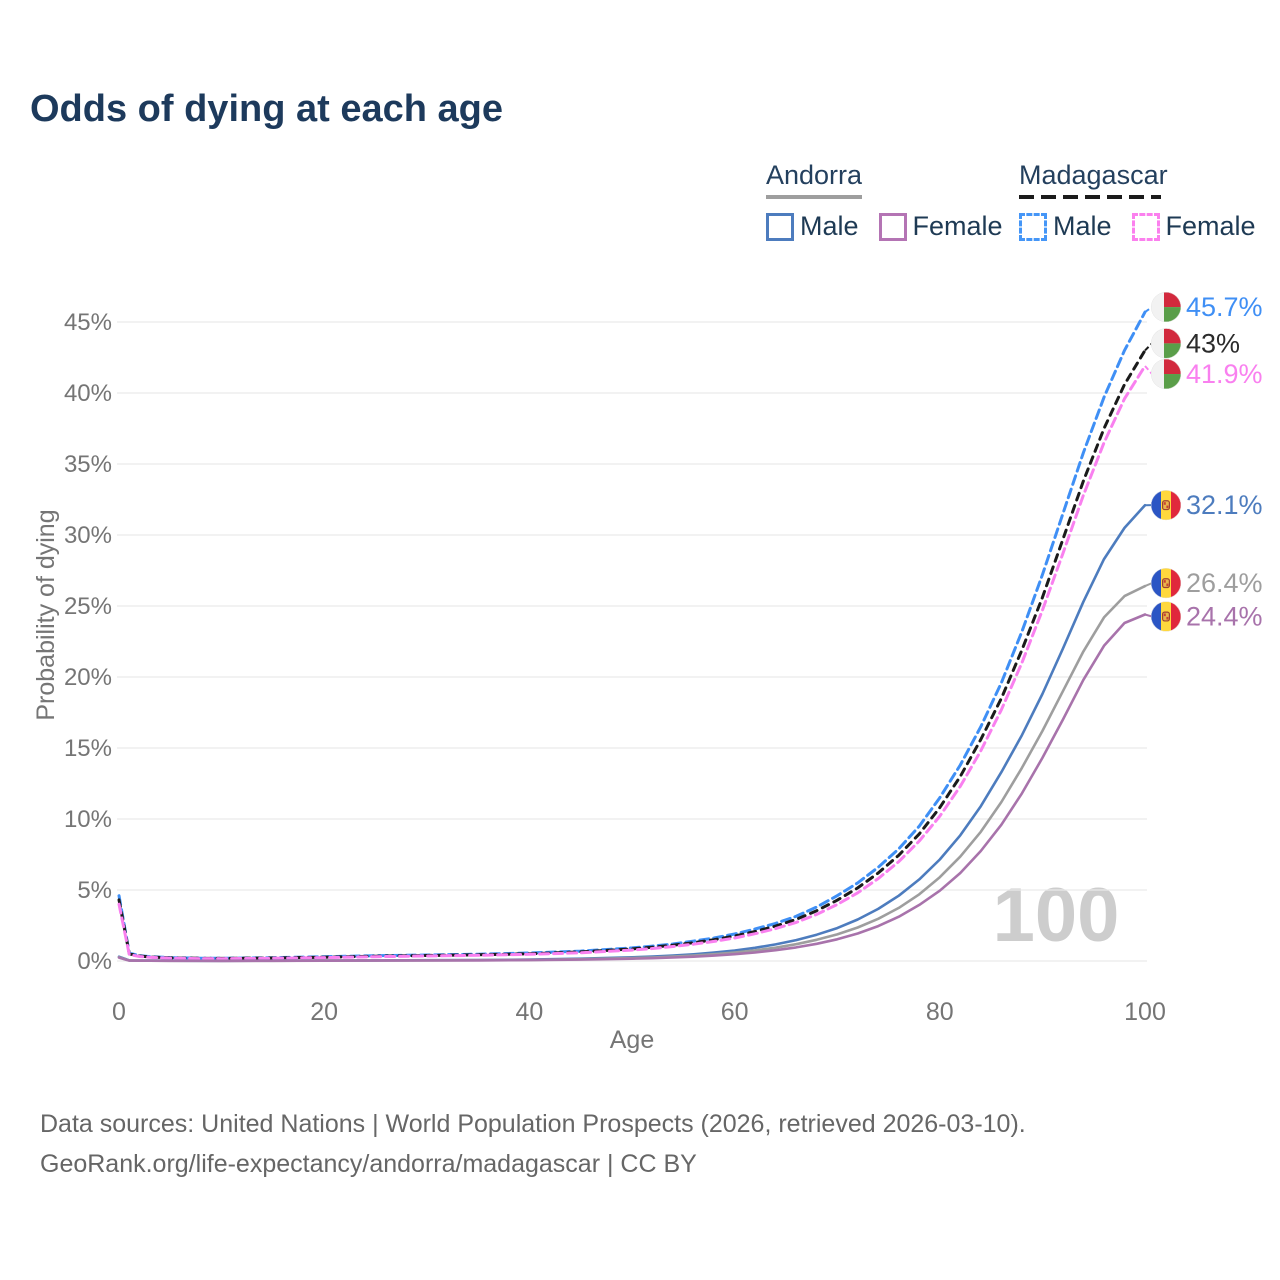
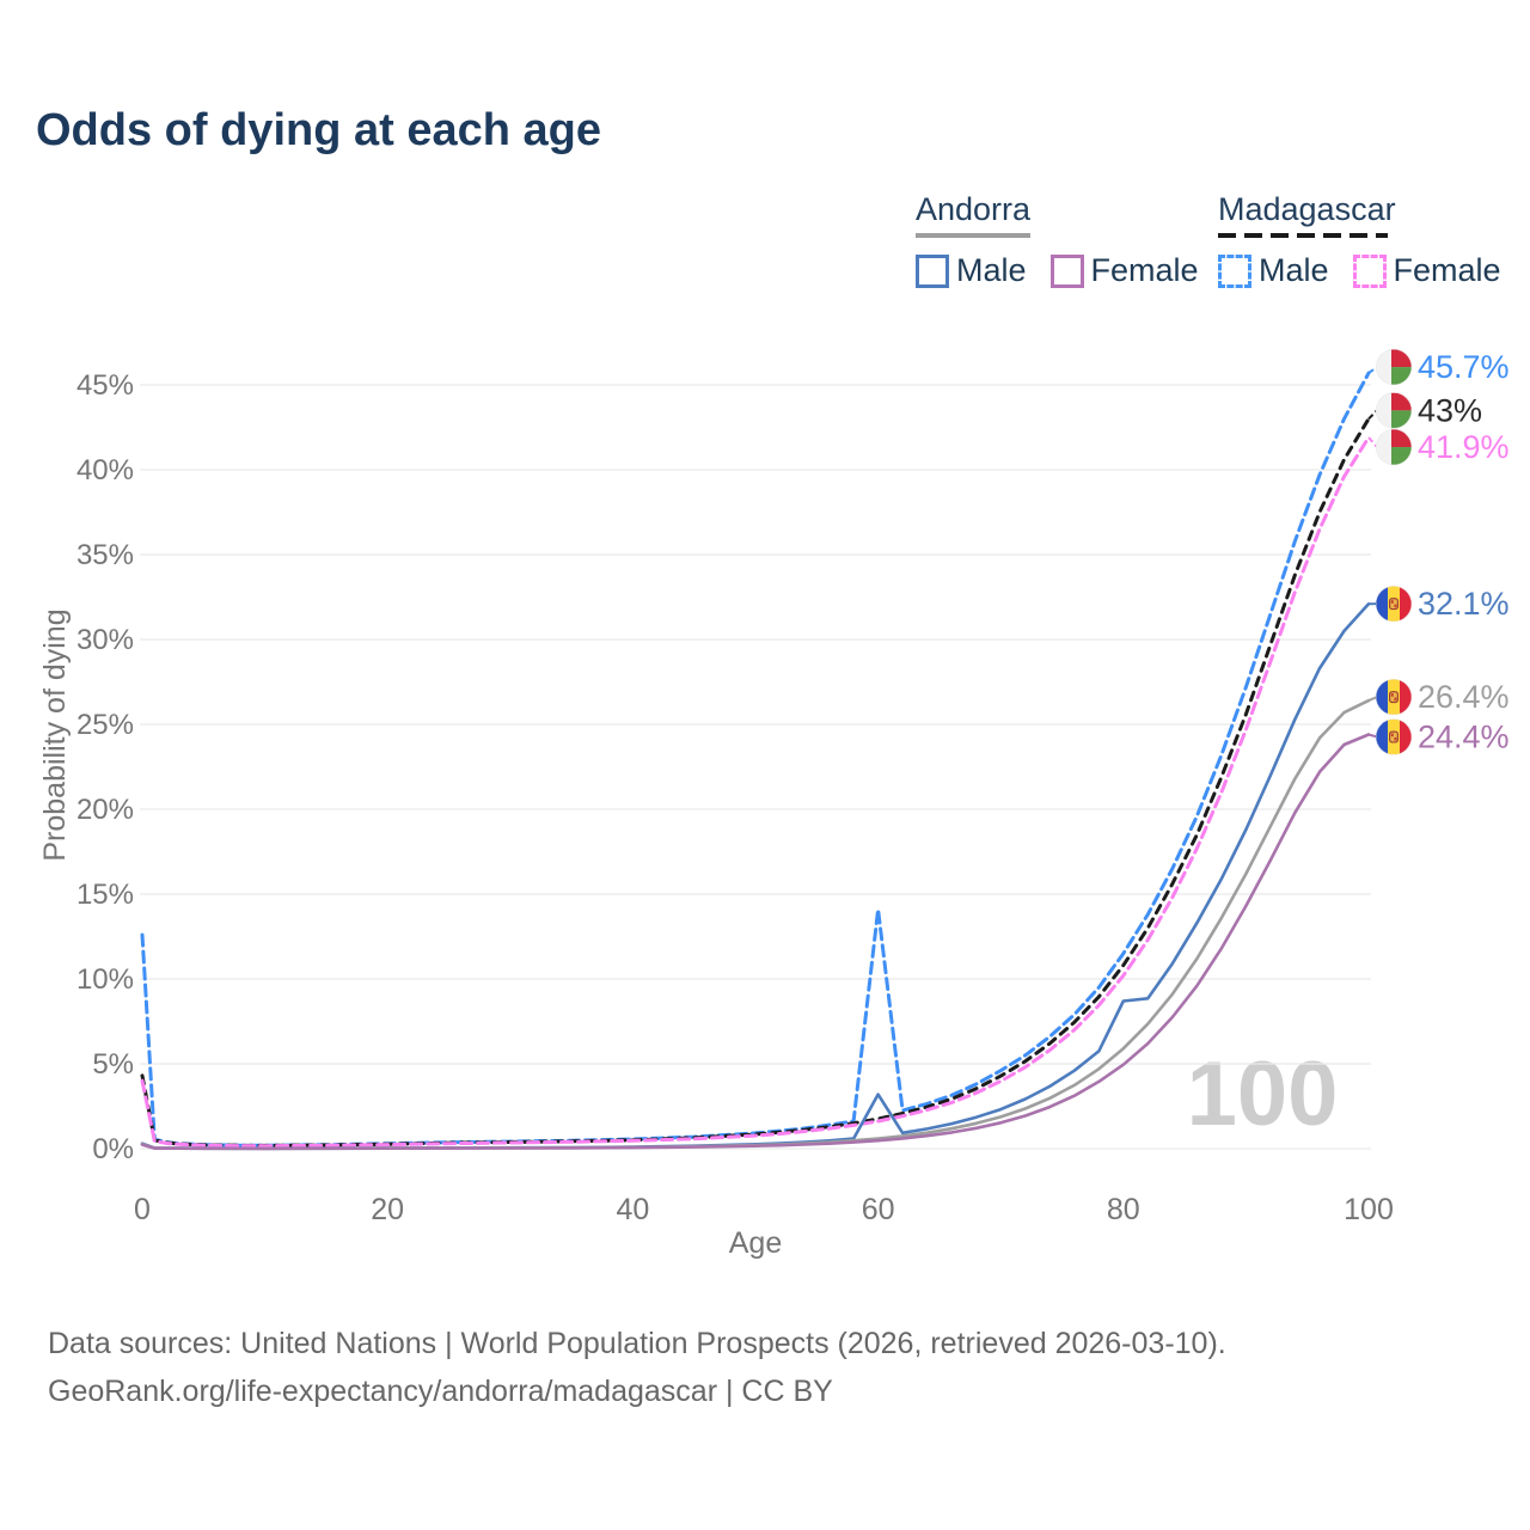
Madagascar Male/0: 4.6% -> 12.6%
Madagascar Male/60: 1.9% -> 14.1%
Andorra Male/60: 0.7% -> 3.2%
Andorra Male/80: 7.2% -> 8.7%
